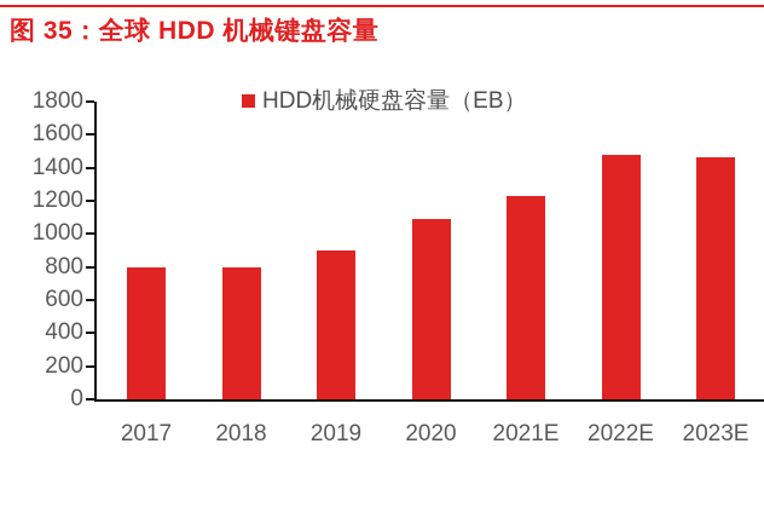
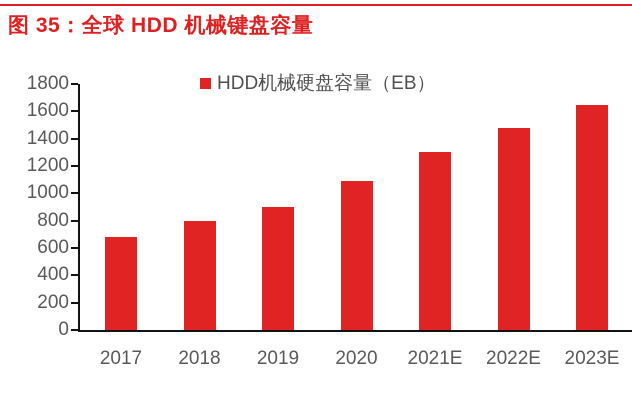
2017: 800 -> 680
2021E: 1230 -> 1300
2023E: 1460 -> 1650
